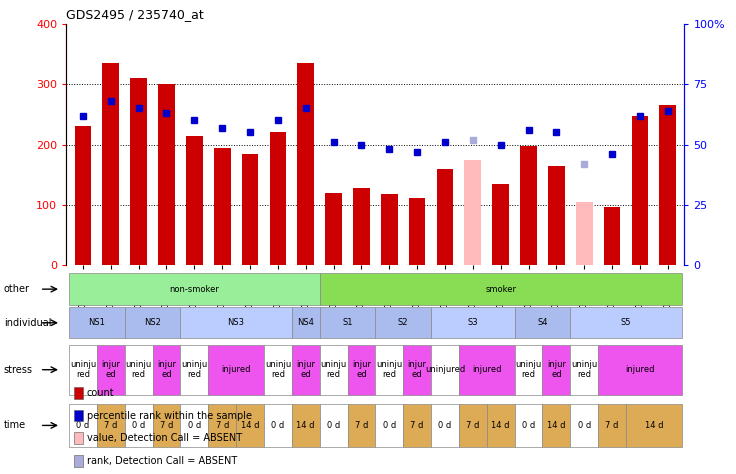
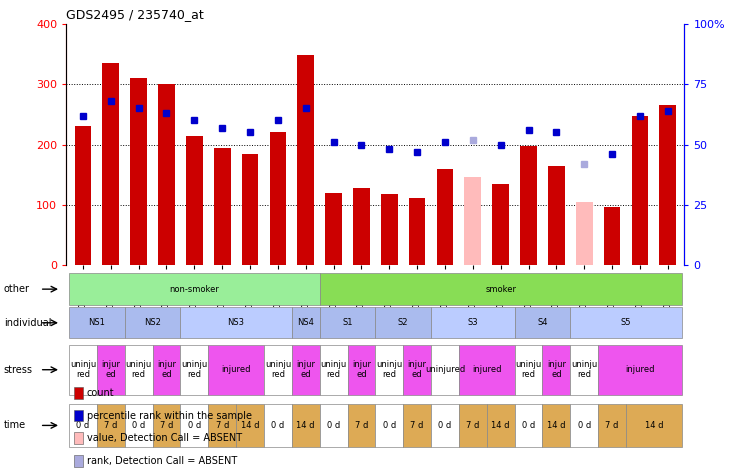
GSM122546: 335 -> 348
GSM122535: 175 -> 146
